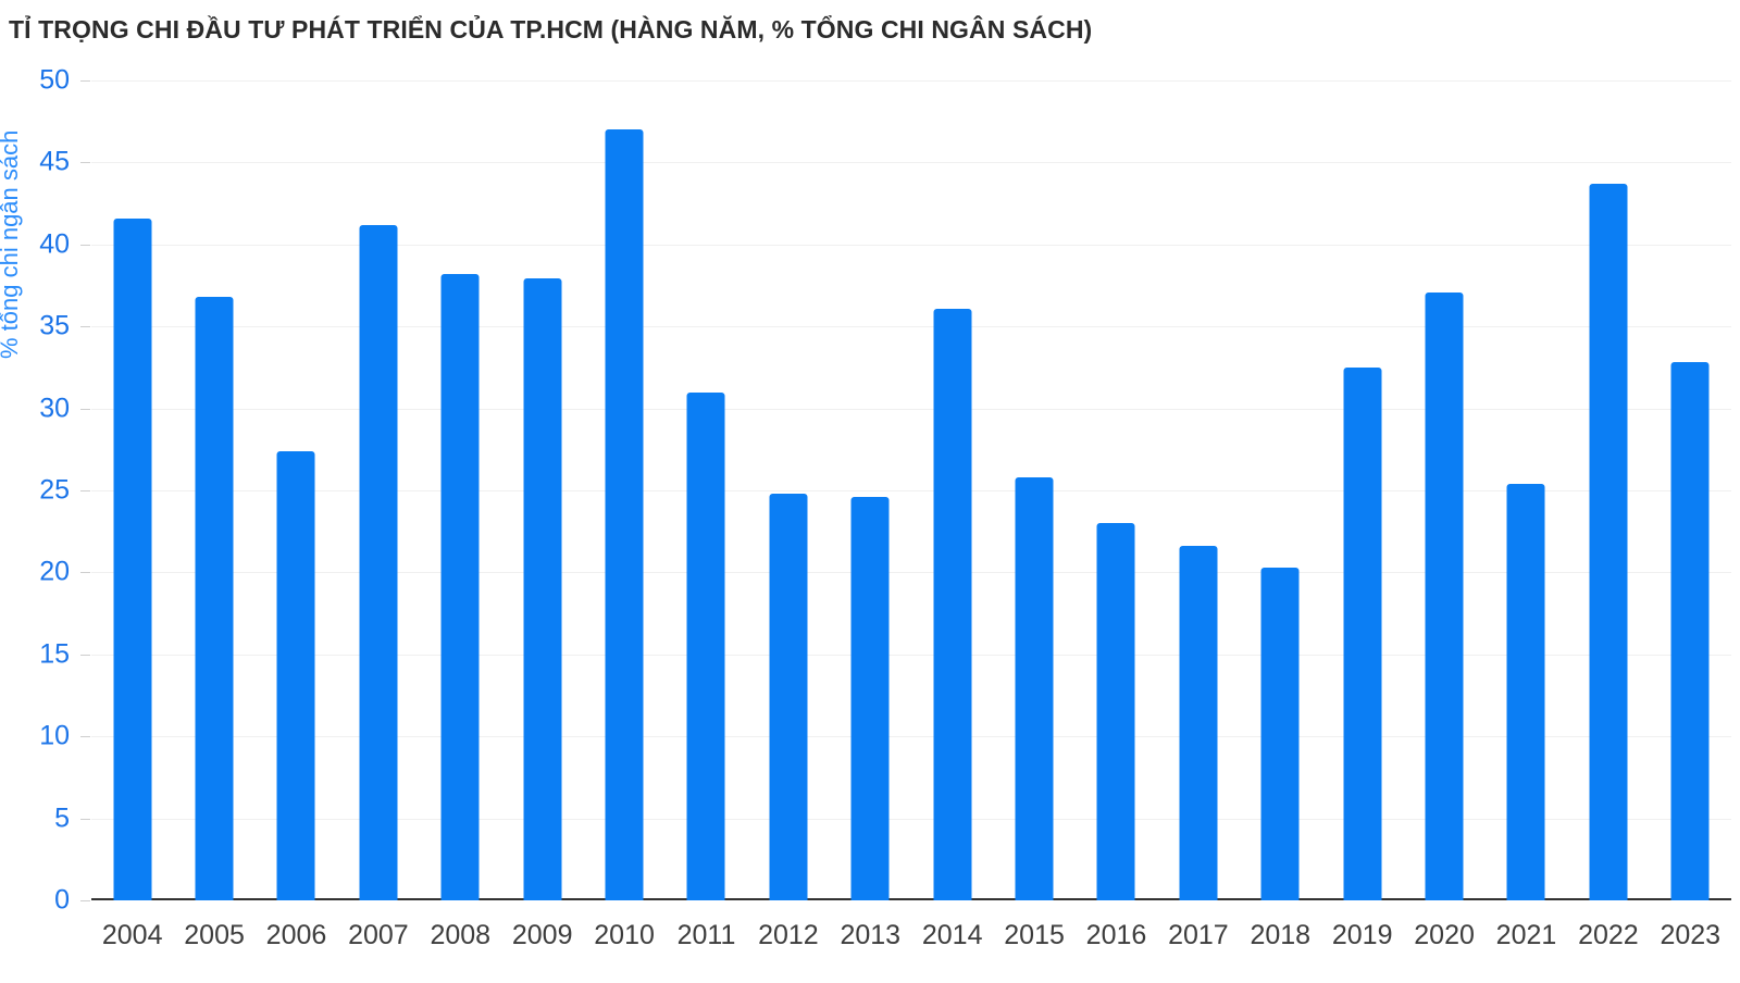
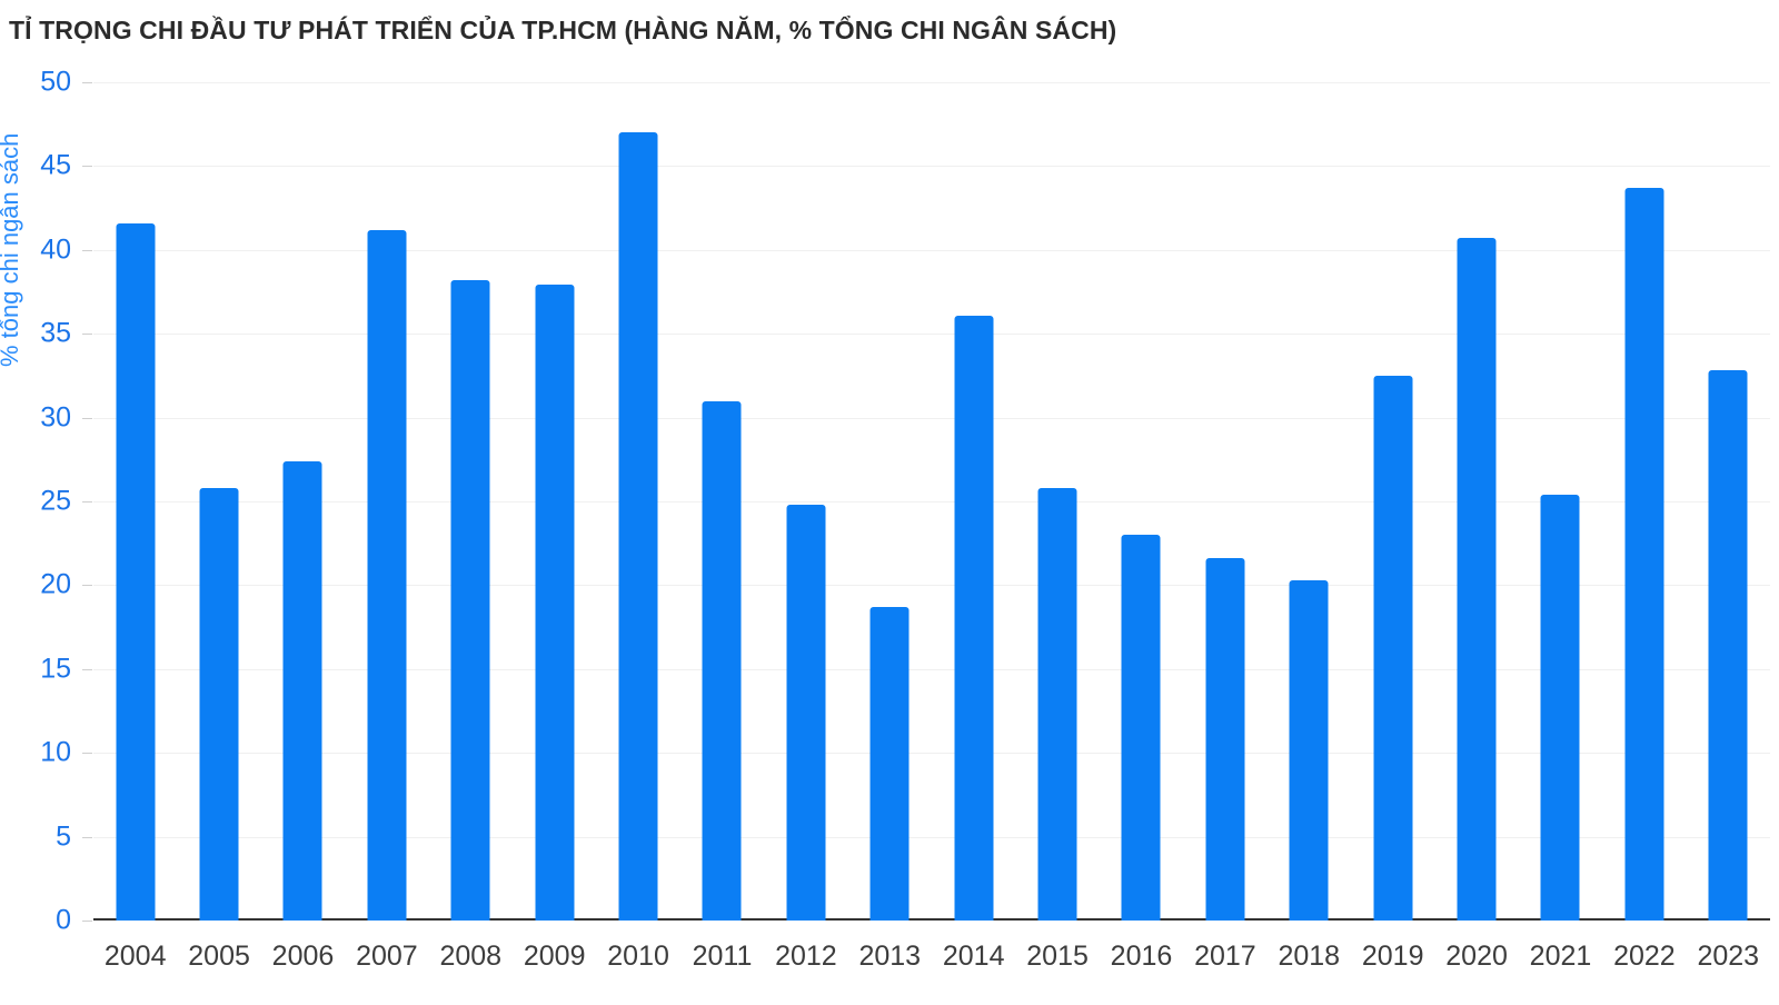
2005: 36.8 -> 25.8
2013: 24.6 -> 18.7
2020: 37.1 -> 40.7
